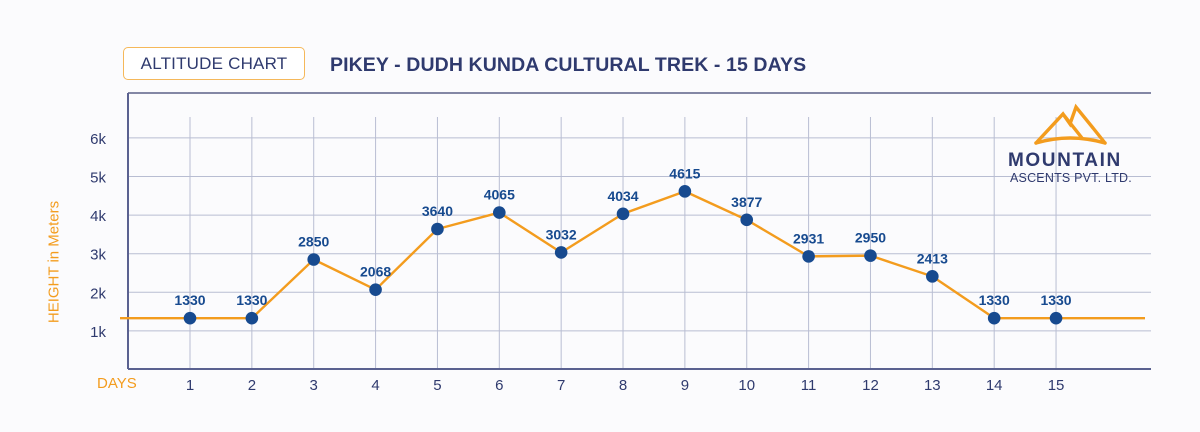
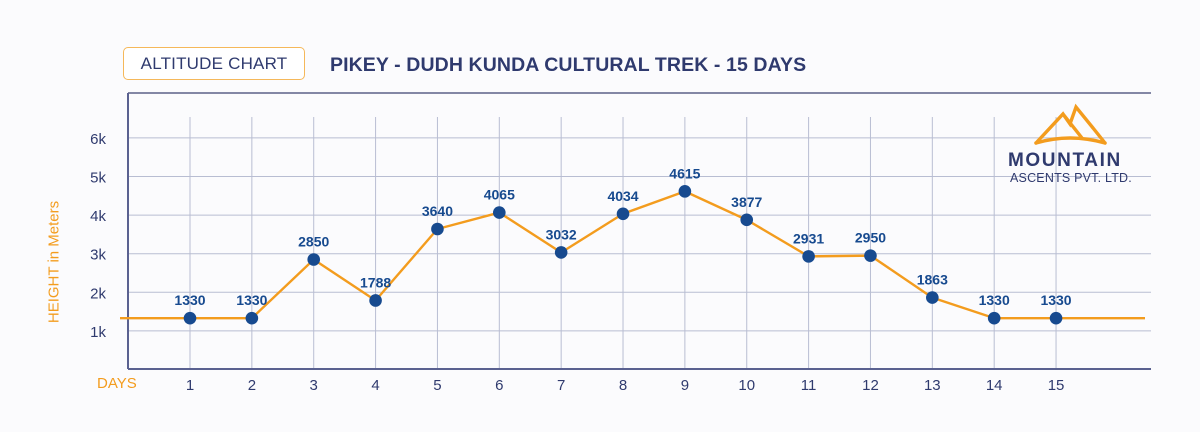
4: 2068 -> 1788
13: 2413 -> 1863
